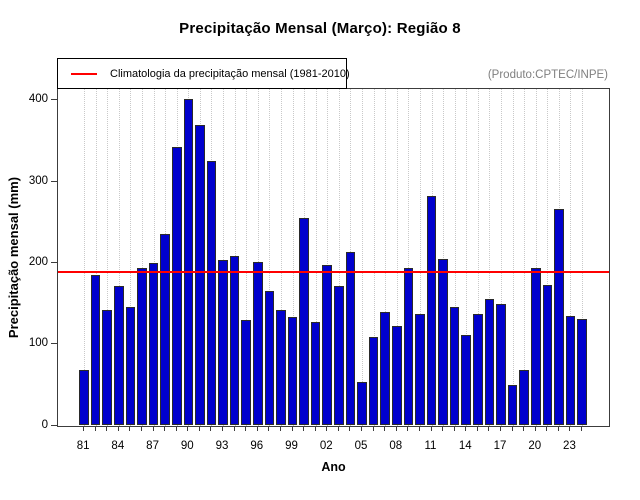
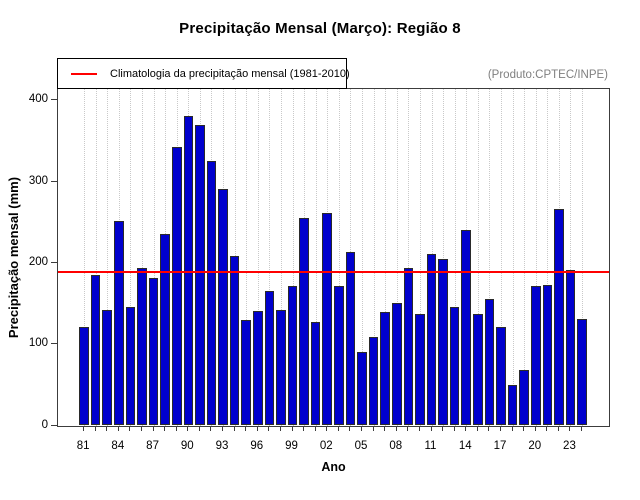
81: 70 -> 120
84: 170 -> 250
87: 200 -> 180
90: 400 -> 380
93: 200 -> 290
96: 200 -> 140
99: 130 -> 170
02: 200 -> 260
05: 50 -> 90
08: 120 -> 150
11: 280 -> 210
14: 110 -> 240
17: 150 -> 120
20: 190 -> 170
23: 130 -> 190
